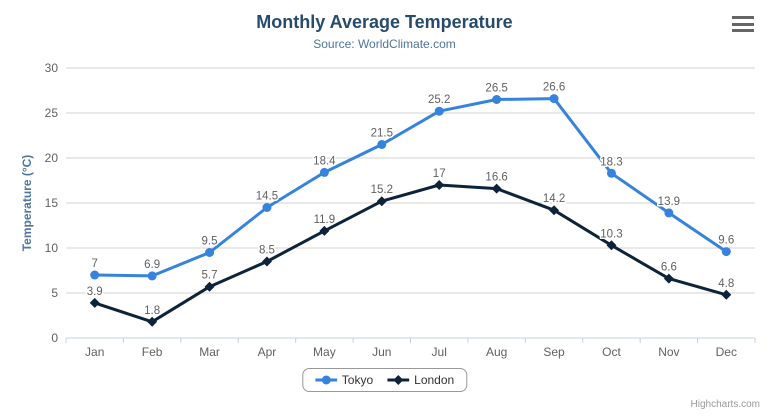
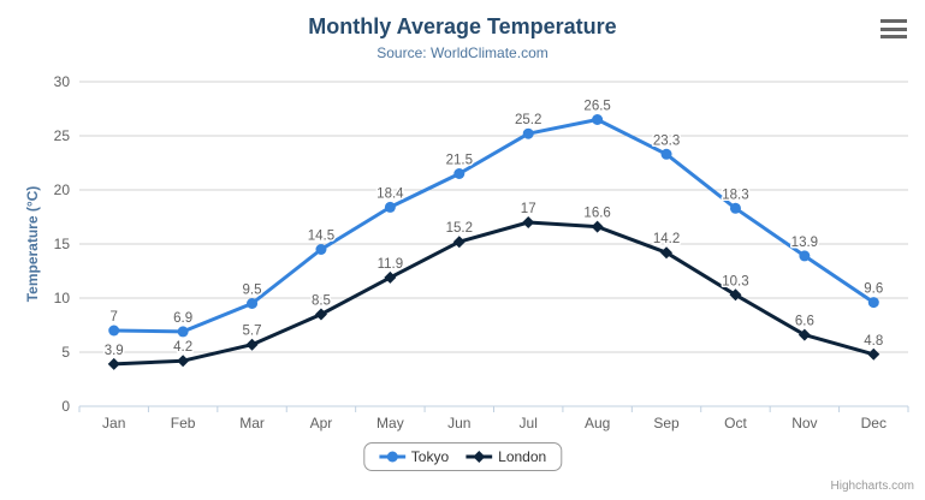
London/Feb: 1.8 -> 4.2
Tokyo/Sep: 26.6 -> 23.3
